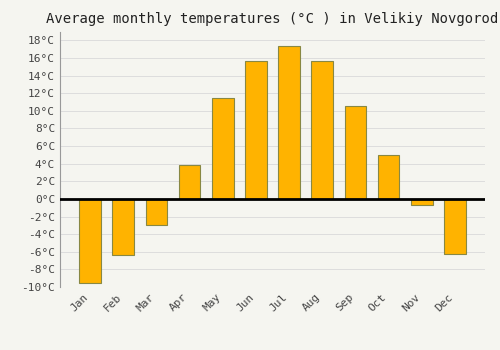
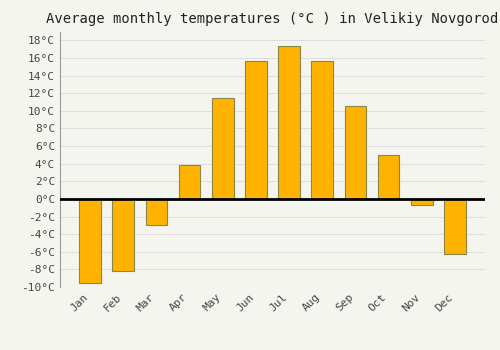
Feb: -6.4°C -> -8.2°C
